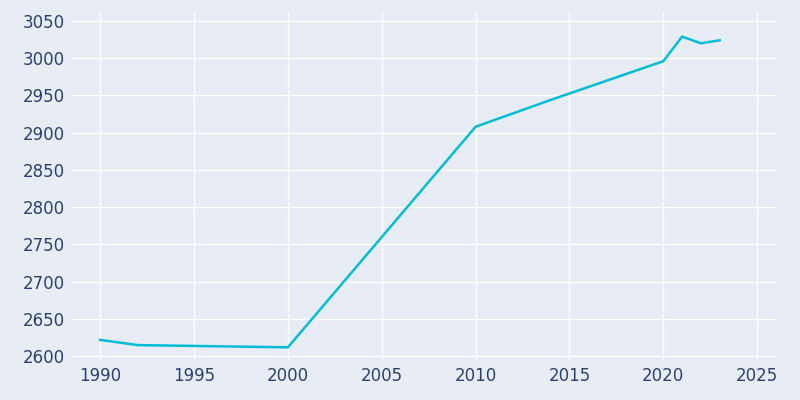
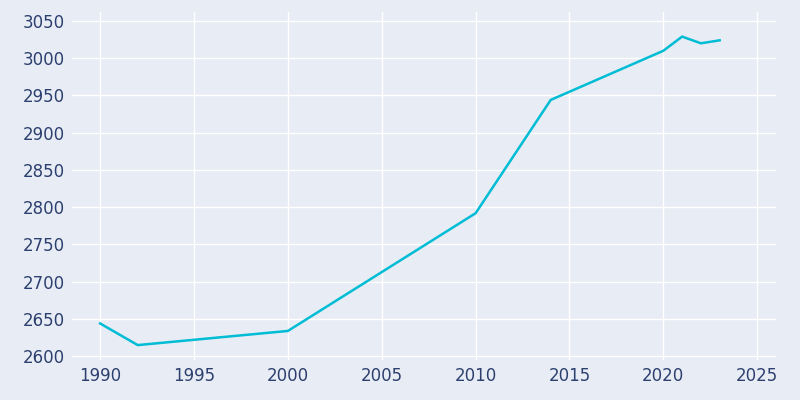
1990: 2622 -> 2644
2000: 2612 -> 2634
2010: 2908 -> 2792
2020: 2996 -> 3010
